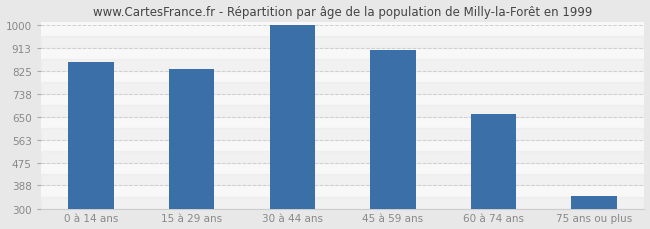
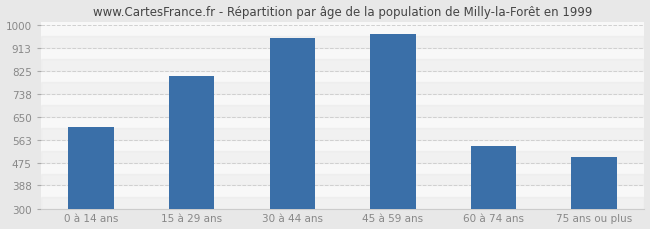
0 à 14 ans: 857 -> 610
15 à 29 ans: 831 -> 805
30 à 44 ans: 1000 -> 950
45 à 59 ans: 904 -> 965
60 à 74 ans: 662 -> 540
75 ans ou plus: 349 -> 495
